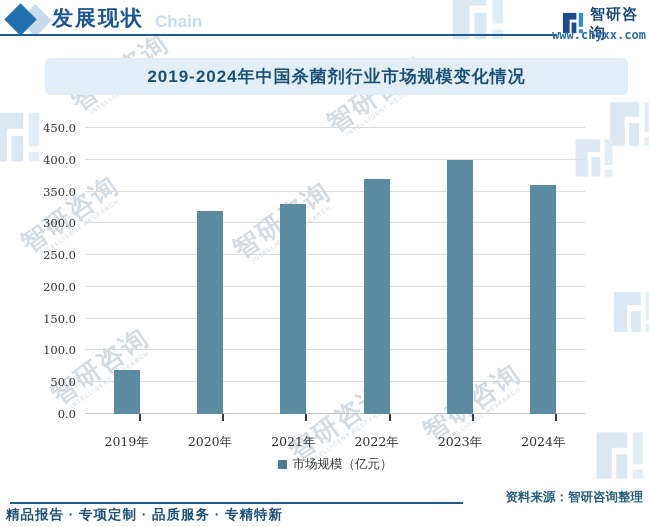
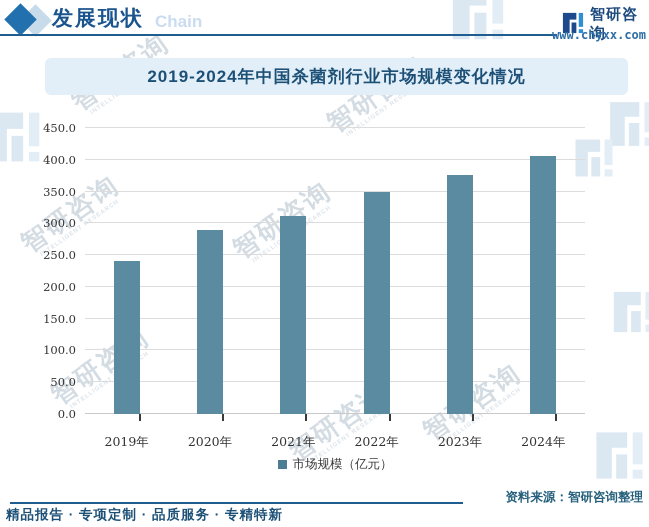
2019年: 70 -> 240
2020年: 320 -> 290
2021年: 330 -> 310
2022年: 370 -> 350
2023年: 400 -> 380
2024年: 360 -> 410
